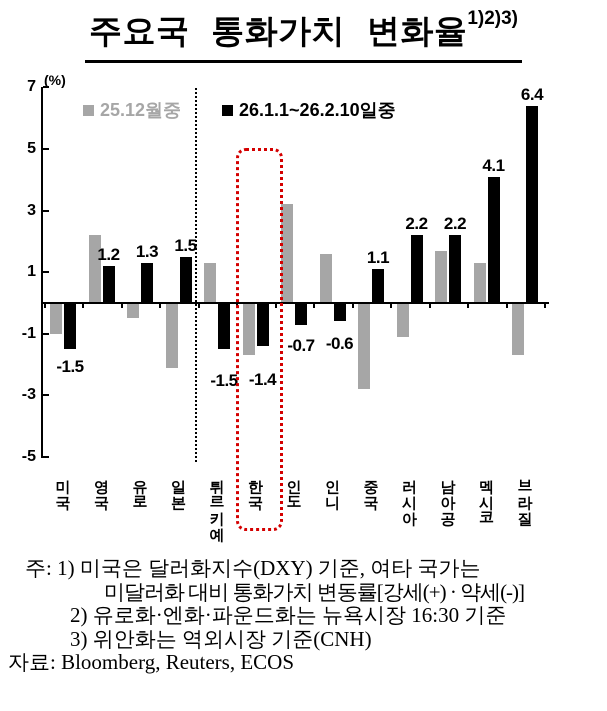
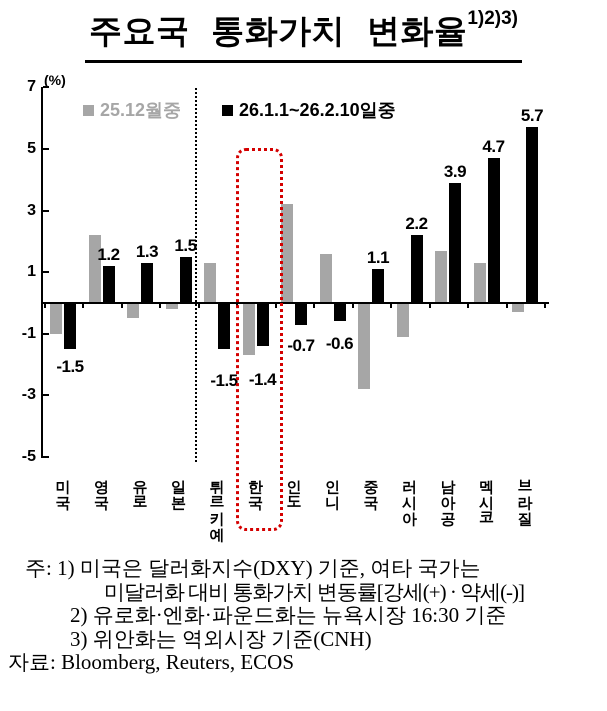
25.12월중/일본: -2.1 -> -0.2
26.1.1~26.2.10일중/남아공: 2.2 -> 3.9
26.1.1~26.2.10일중/멕시코: 4.1 -> 4.7
25.12월중/브라질: -1.7 -> -0.3
26.1.1~26.2.10일중/브라질: 6.4 -> 5.7
